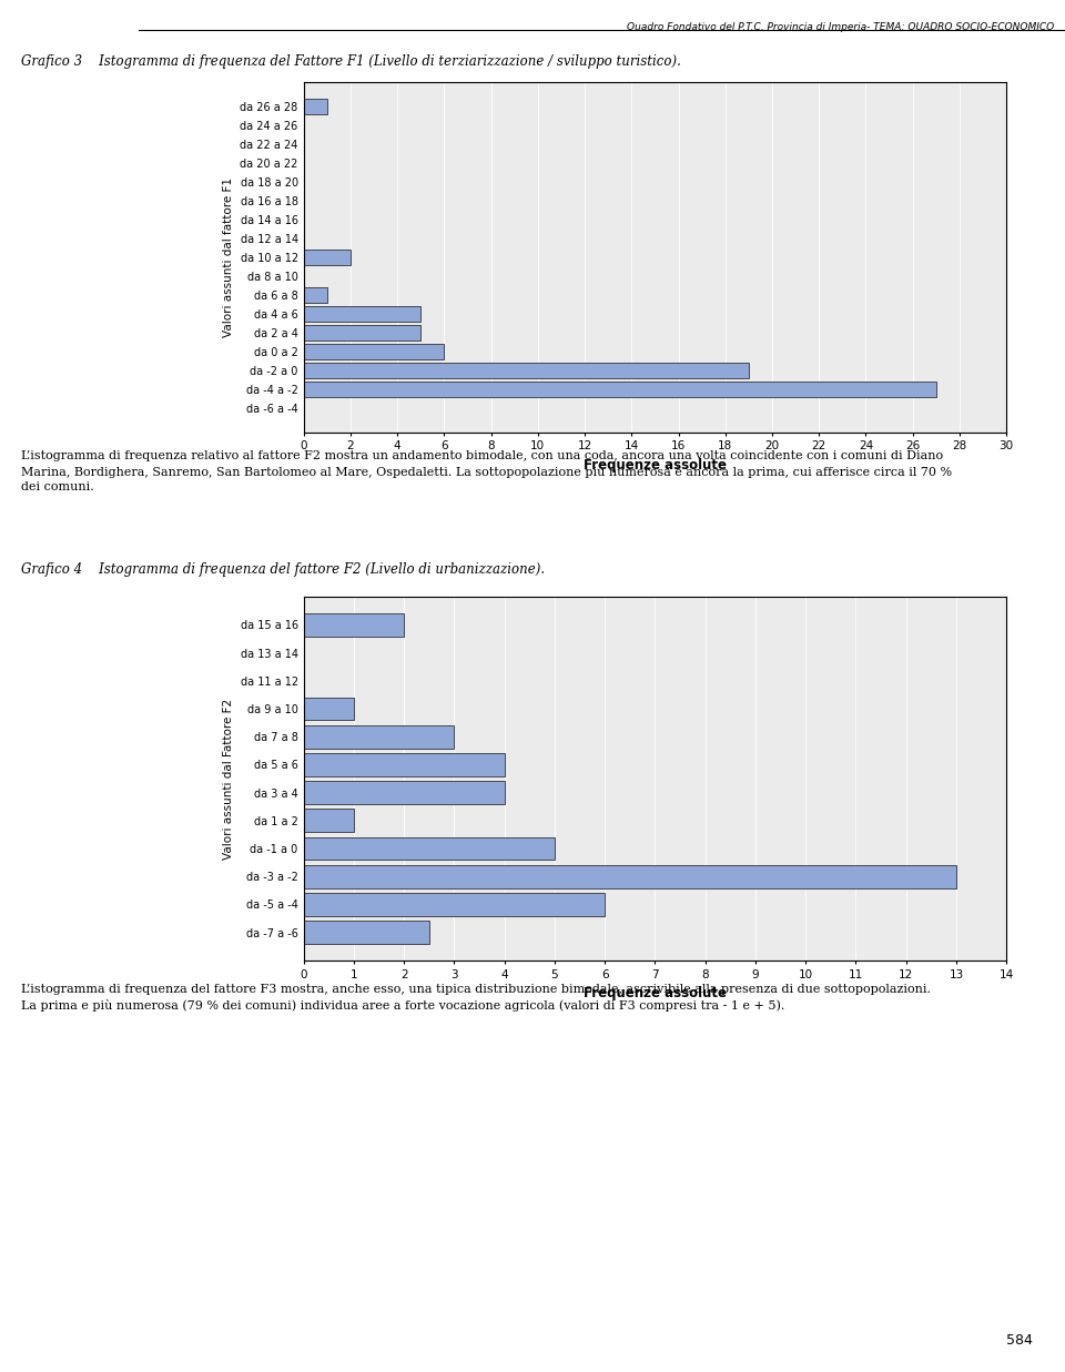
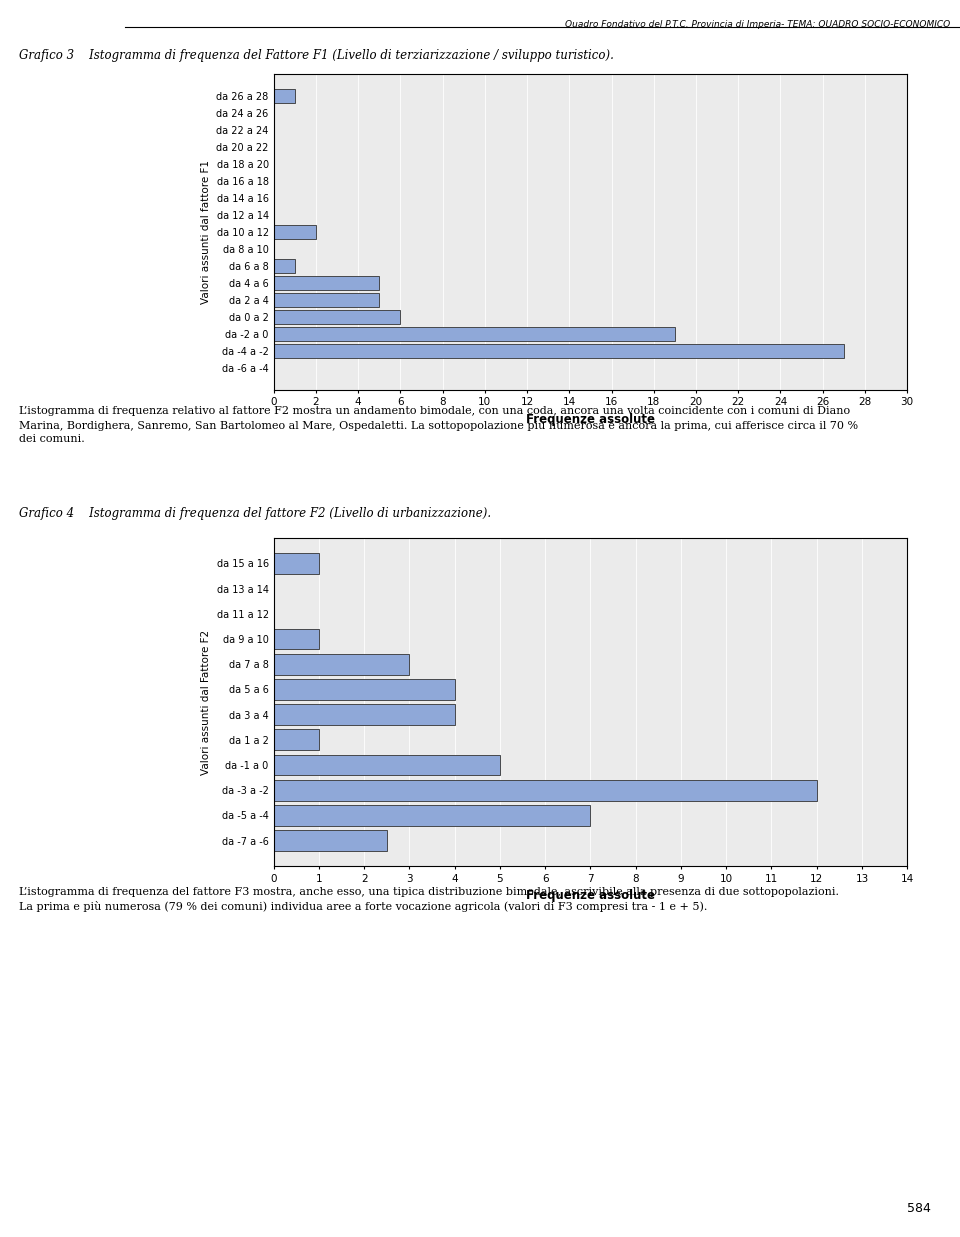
da 15 a 16: 2.0 -> 1.0
da -3 a -2: 13.0 -> 12.0
da -5 a -4: 6.0 -> 7.0
